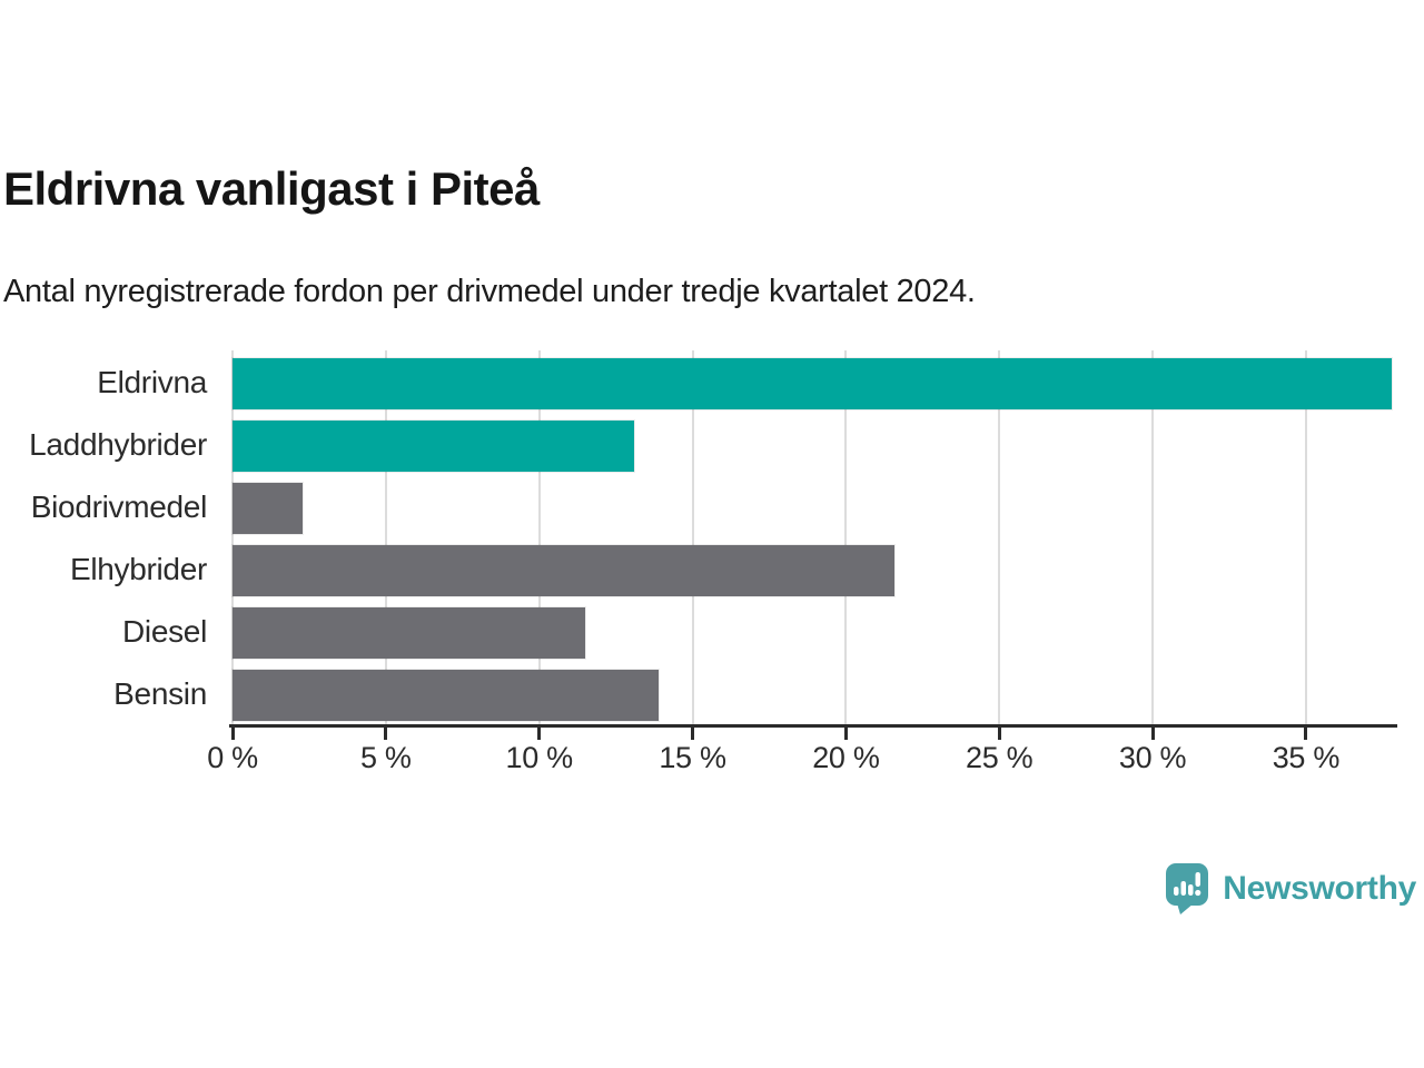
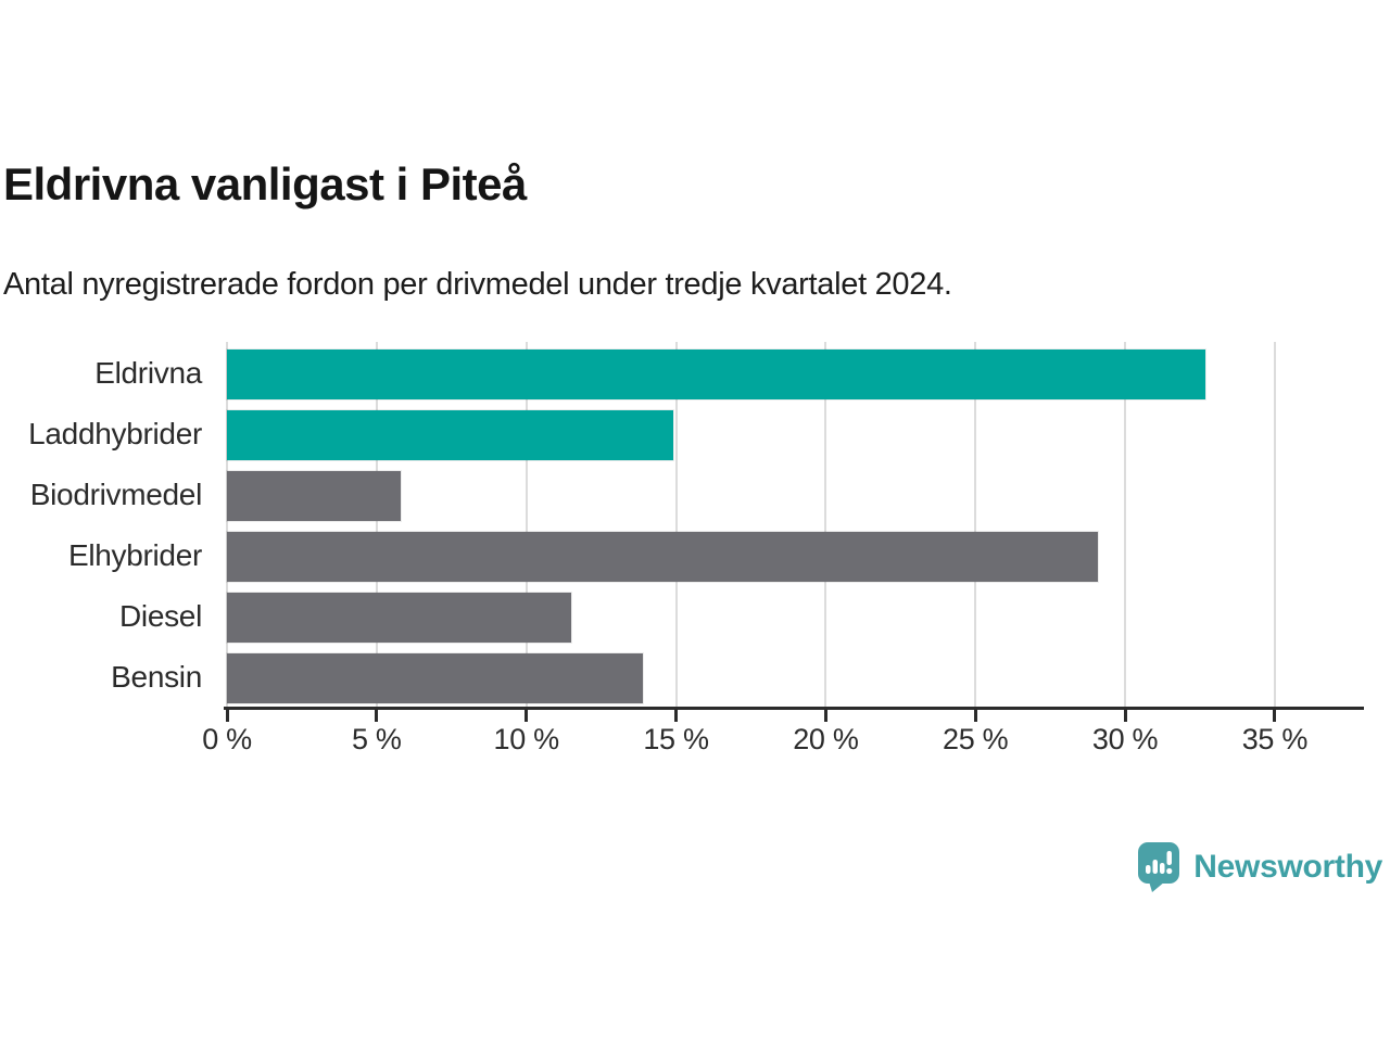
Eldrivna: 37.8% -> 32.7%
Laddhybrider: 13.1% -> 14.9%
Biodrivmedel: 2.3% -> 5.8%
Elhybrider: 21.6% -> 29.1%
